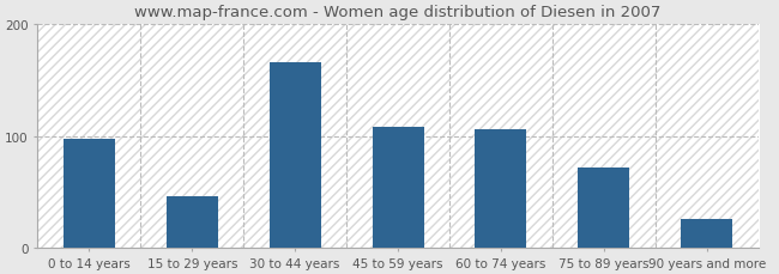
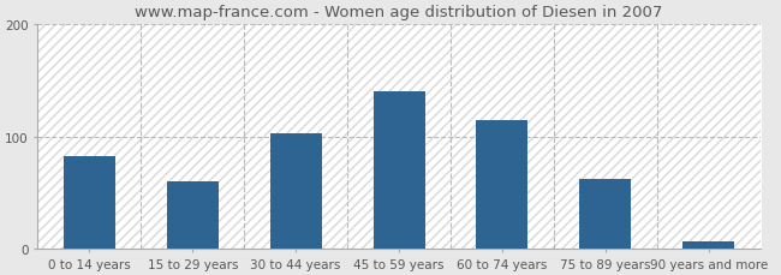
0 to 14 years: 98 -> 82
15 to 29 years: 46 -> 60
30 to 44 years: 166 -> 103
45 to 59 years: 108 -> 140
60 to 74 years: 106 -> 115
75 to 89 years: 72 -> 62
90 years and more: 26 -> 7
